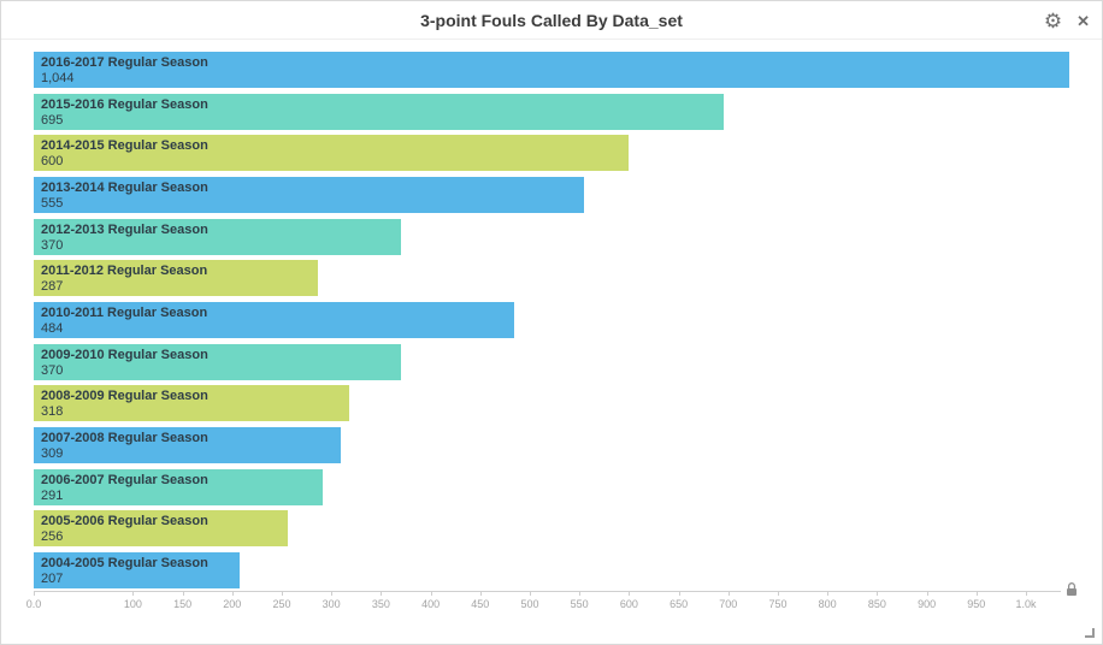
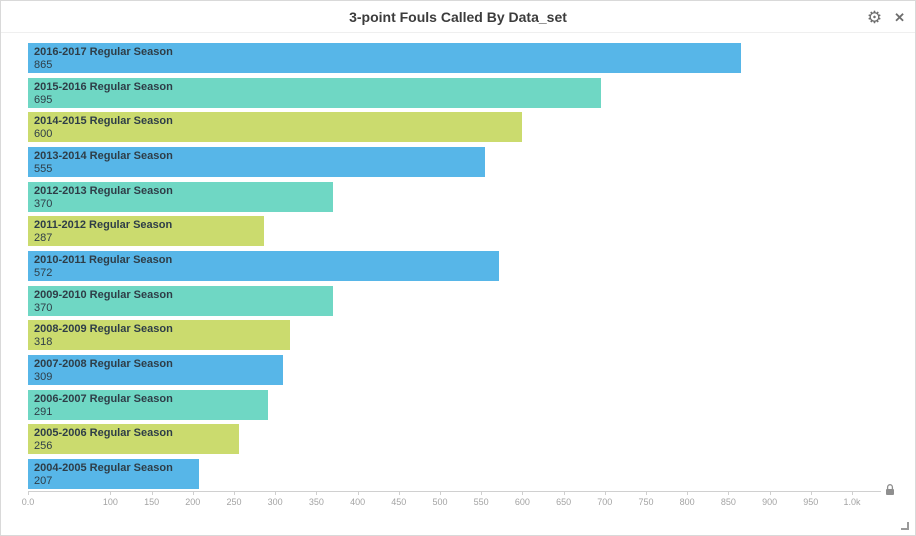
2016-2017 Regular Season: 1,044 -> 865
2010-2011 Regular Season: 484 -> 572
